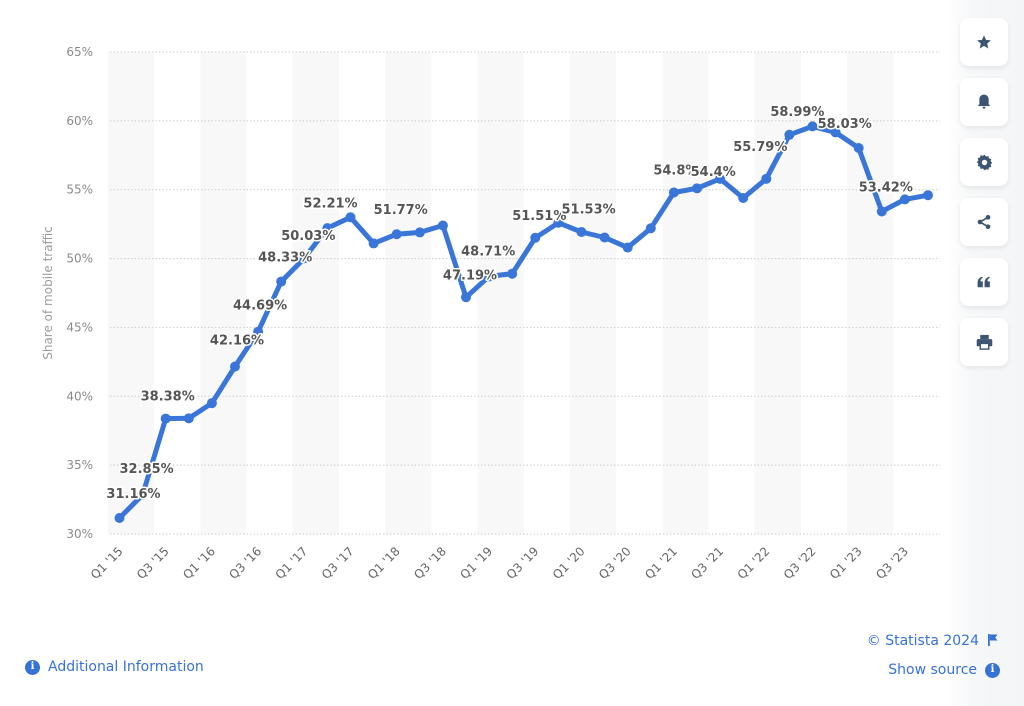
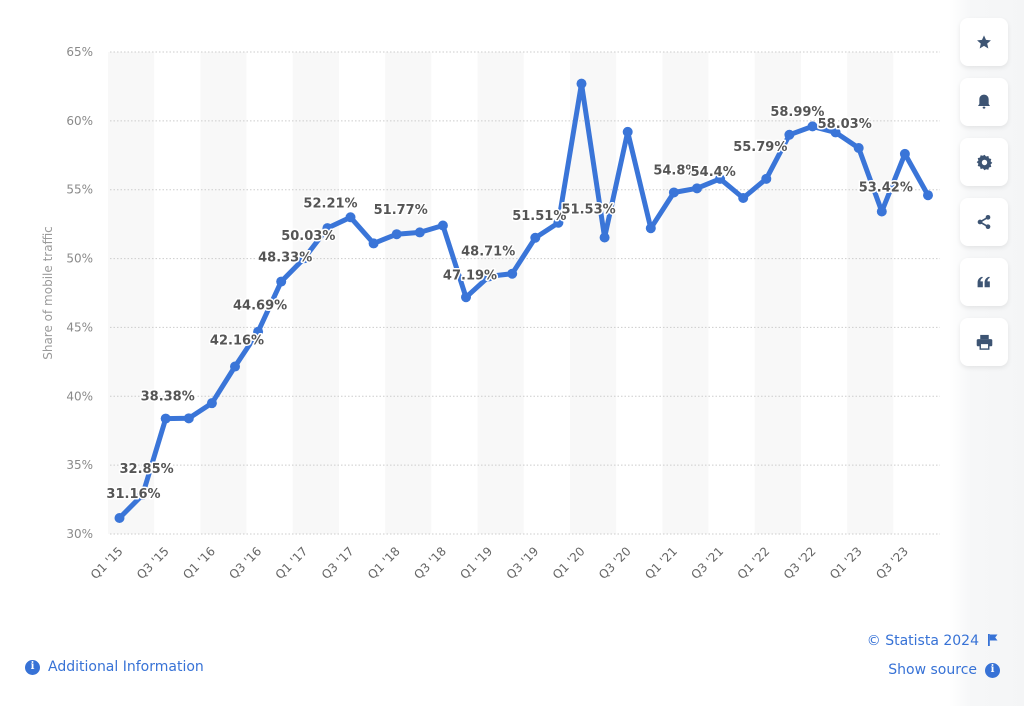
Q1 '20: 51.9% -> 62.7%
Q3 '20: 50.8% -> 59.2%
Q3 '23: 54.3% -> 57.6%
